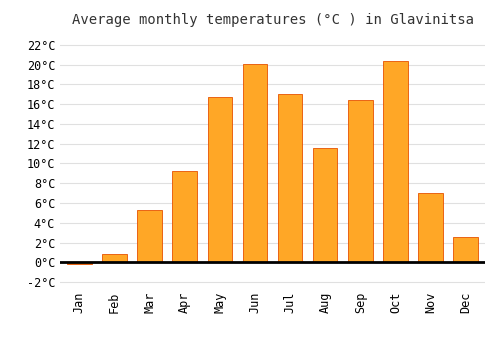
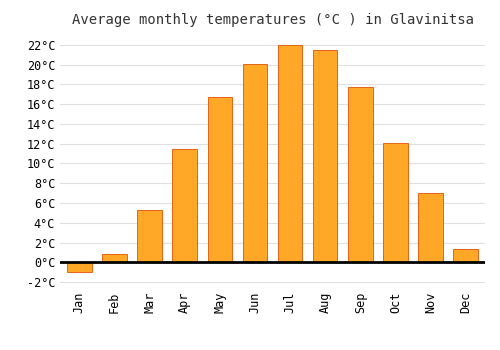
Jan: -0.2°C -> -1.0°C
Apr: 9.2°C -> 11.5°C
Jul: 17.0°C -> 22.0°C
Aug: 11.6°C -> 21.5°C
Sep: 16.4°C -> 17.7°C
Oct: 20.4°C -> 12.1°C
Dec: 2.6°C -> 1.3°C
